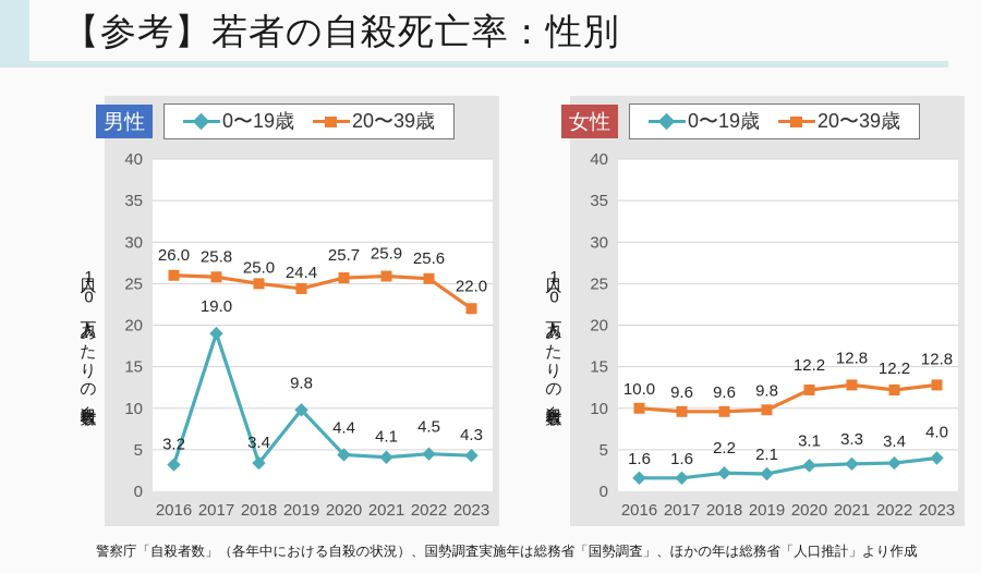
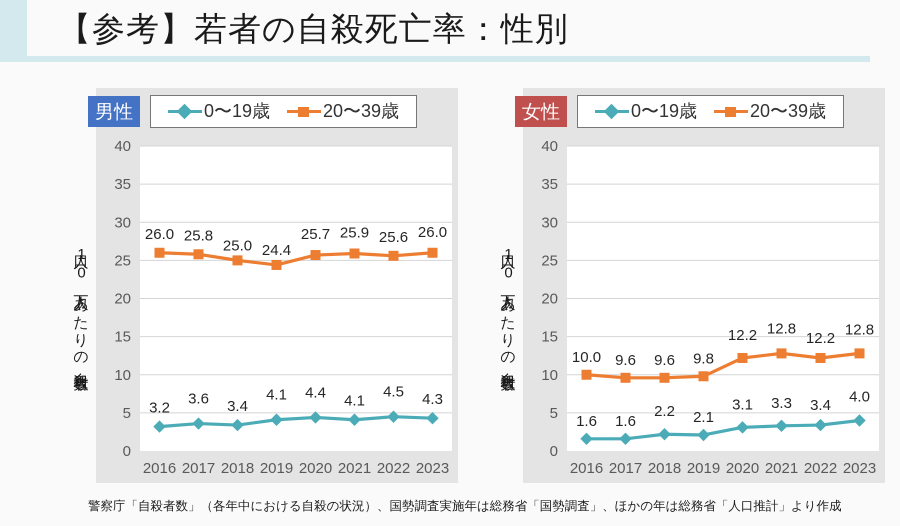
男性/0〜19歳/2017: 19.0 -> 3.6
男性/0〜19歳/2019: 9.8 -> 4.1
男性/20〜39歳/2023: 22.0 -> 26.0
